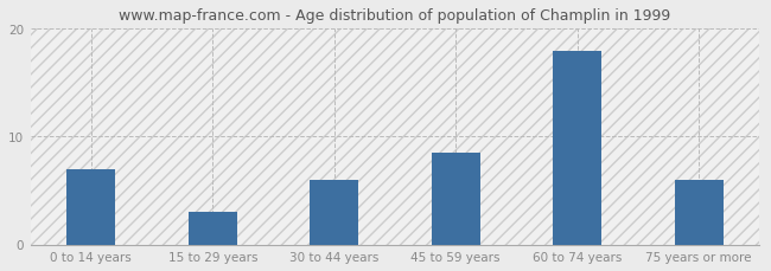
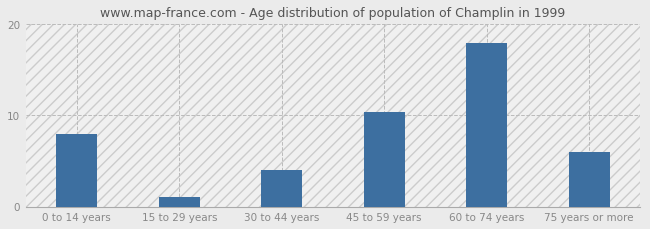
0 to 14 years: 7.0 -> 8.0
15 to 29 years: 3.0 -> 1.0
30 to 44 years: 6.0 -> 4.0
45 to 59 years: 8.5 -> 10.4
